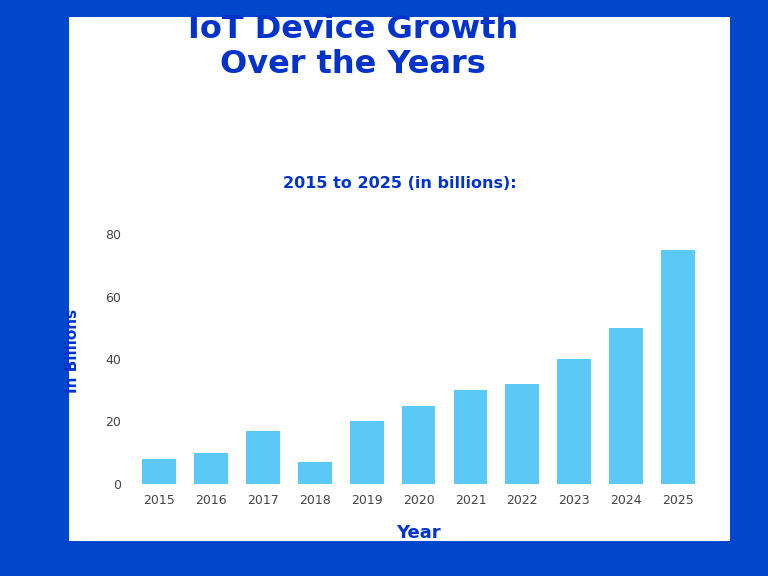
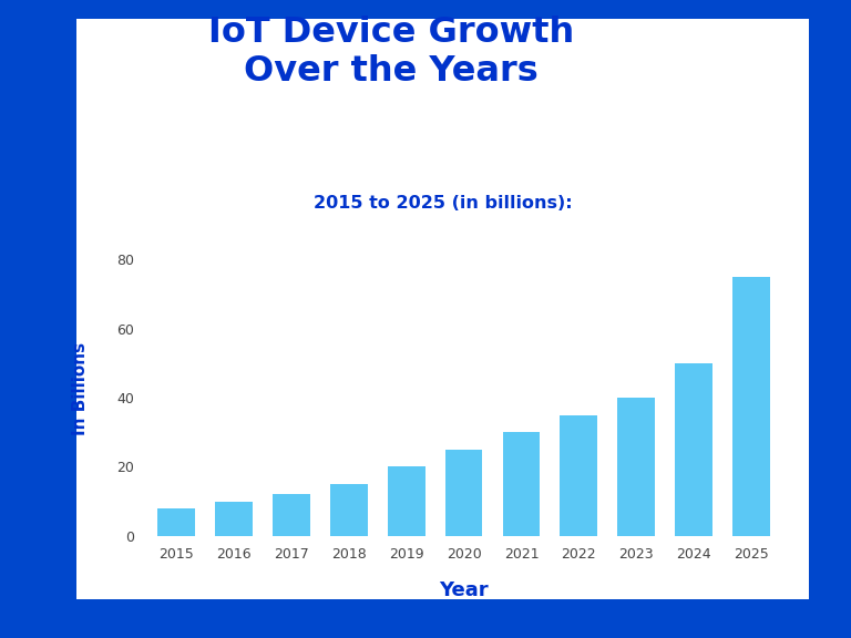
2017: 17 -> 12
2018: 7 -> 15
2022: 32 -> 35
